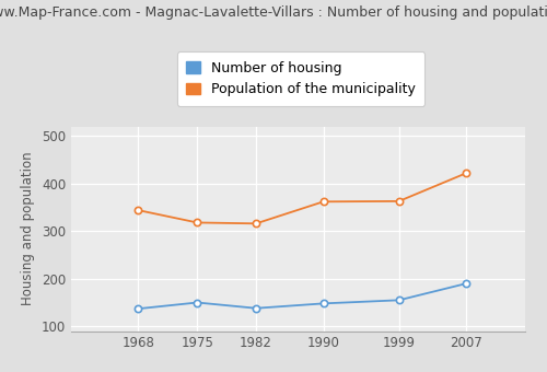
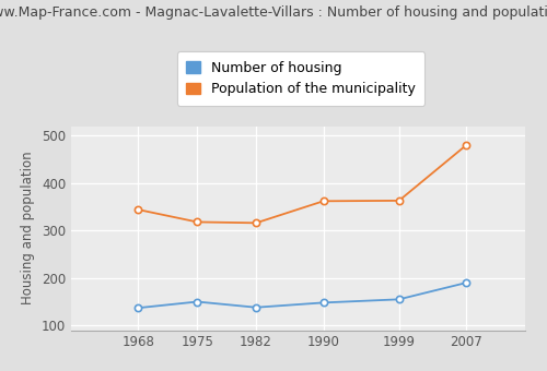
Population of the municipality/2007: 422 -> 480
